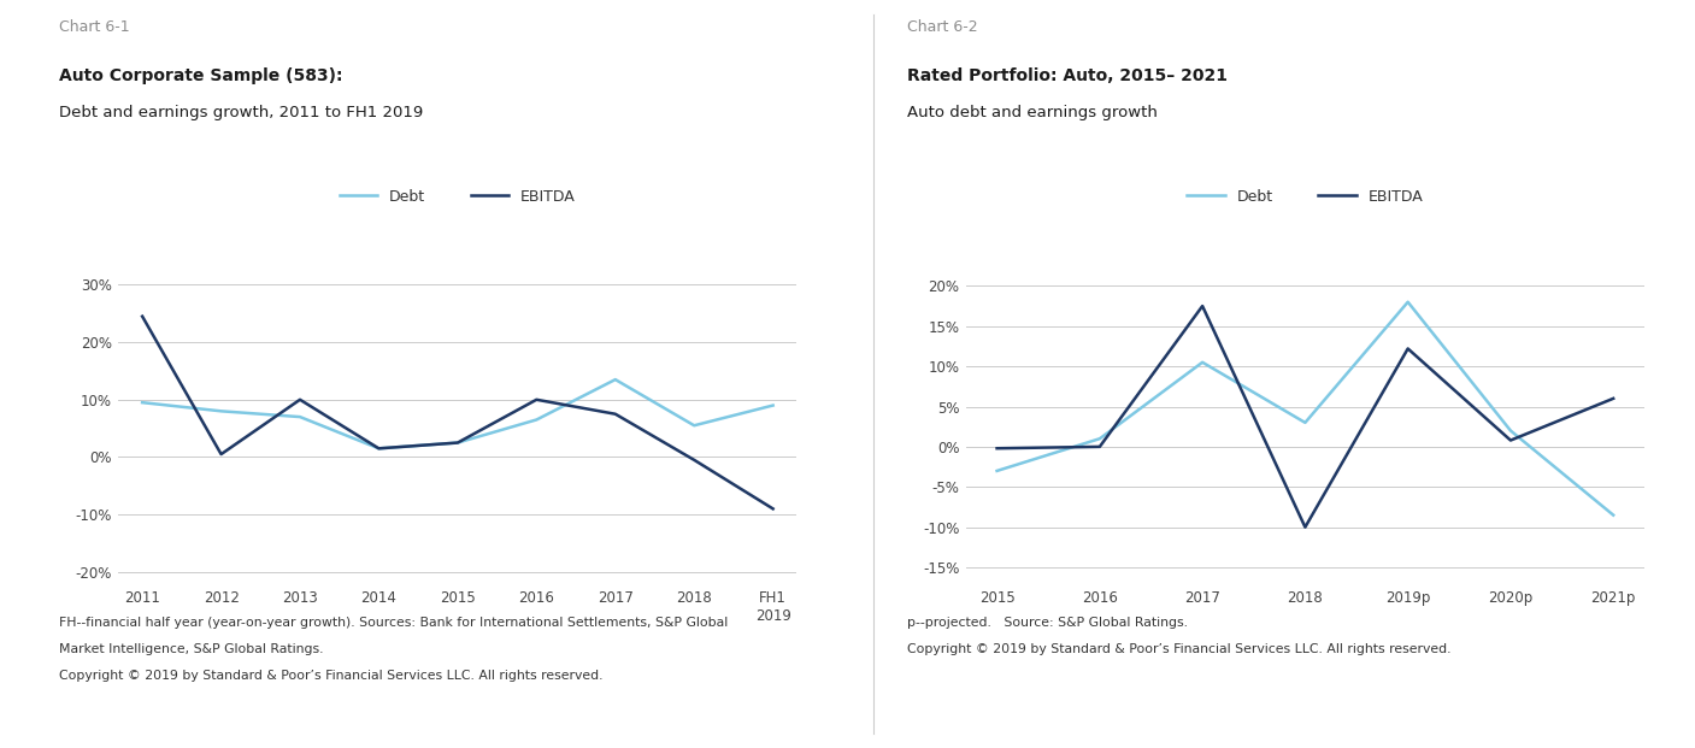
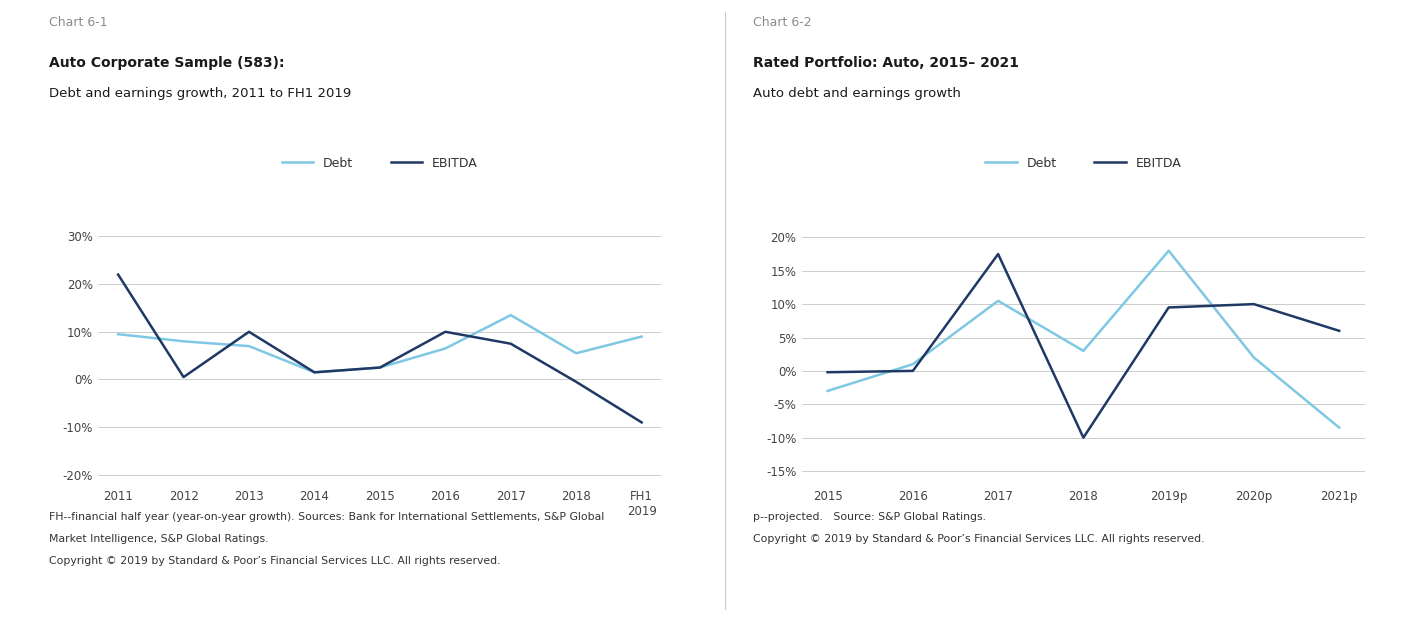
EBITDA/2011: 24.5% -> 22.0%
EBITDA/2019p: 12.2% -> 9.5%
EBITDA/2020p: 0.8% -> 10.0%
